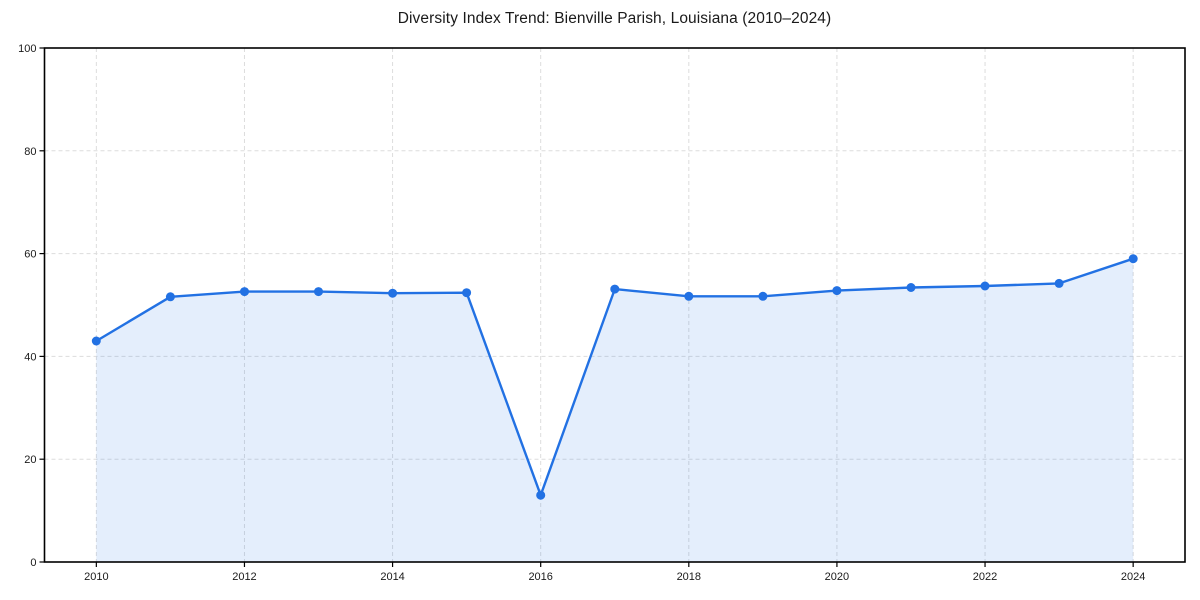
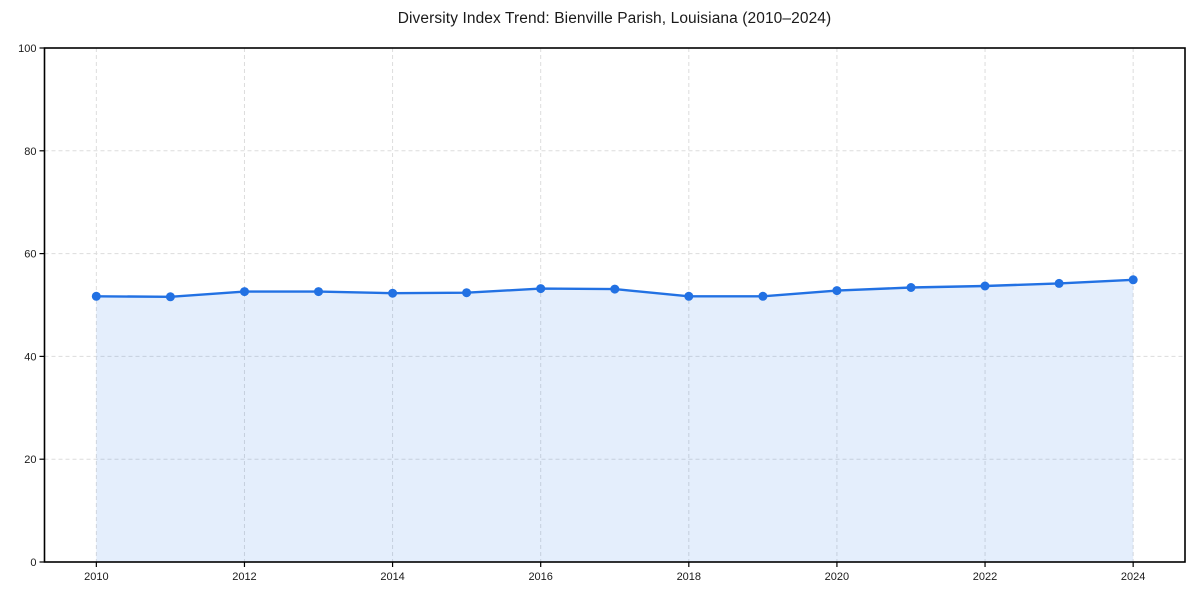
2010: 43 -> 52
2016: 13 -> 53
2024: 59 -> 55
